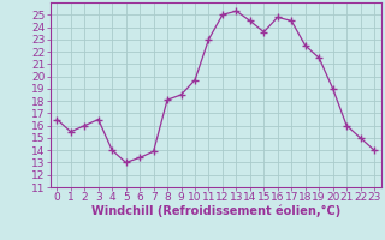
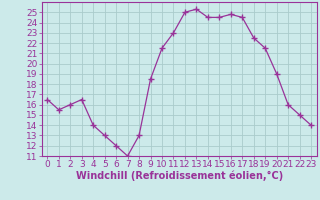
6: 13.4 -> 12.0
7: 13.9 -> 11.0
8: 18.1 -> 13.0
10: 19.7 -> 21.5
15: 23.6 -> 24.5
